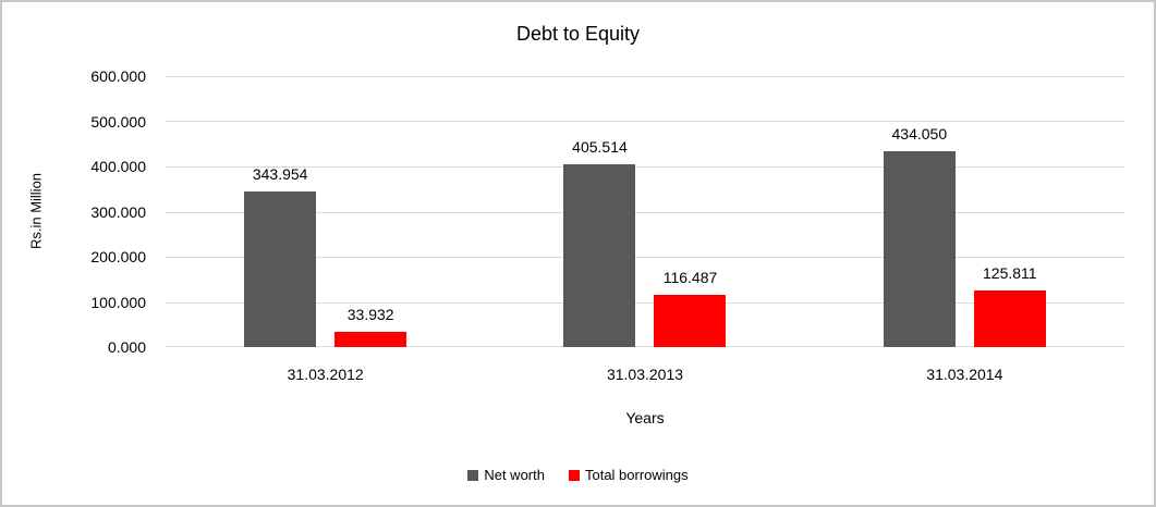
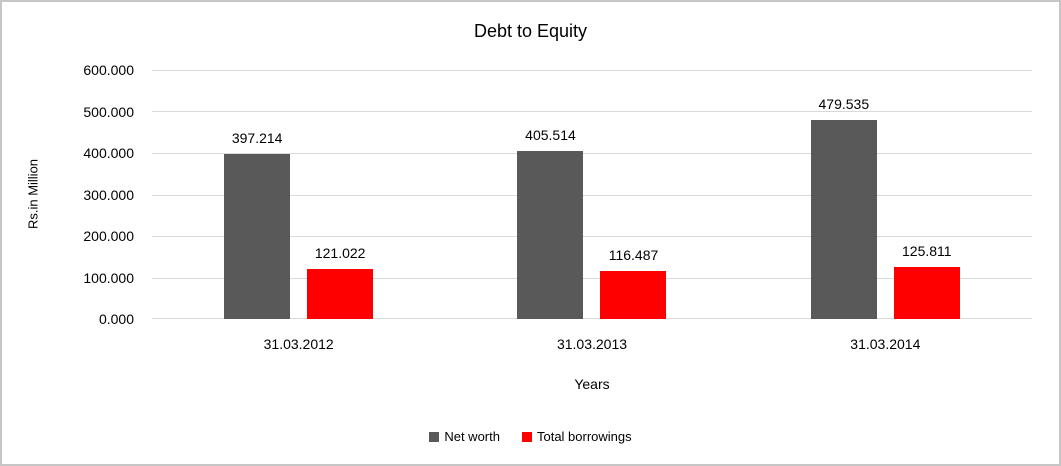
Net worth/31.03.2012: 343.954 -> 397.214
Total borrowings/31.03.2012: 33.932 -> 121.022
Net worth/31.03.2014: 434.050 -> 479.535
